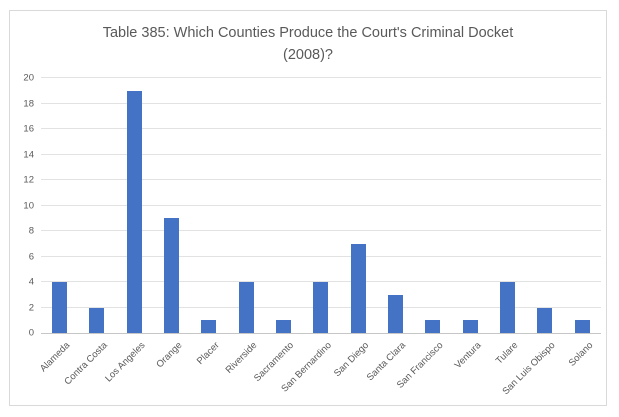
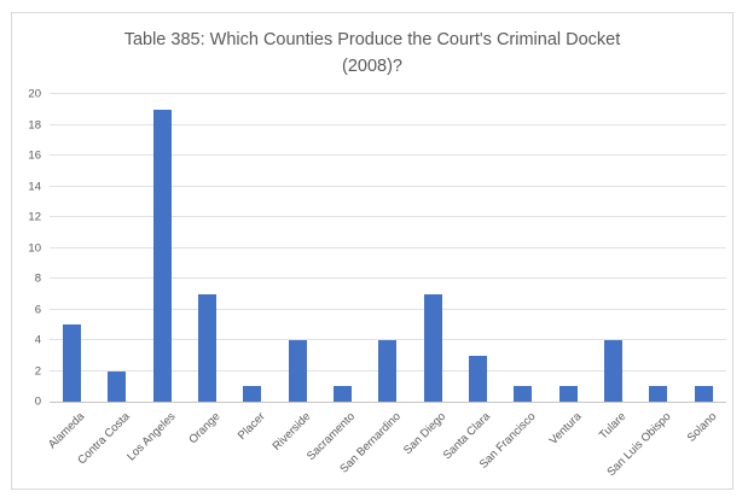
Alameda: 4 -> 5
Orange: 9 -> 7
San Luis Obispo: 2 -> 1
